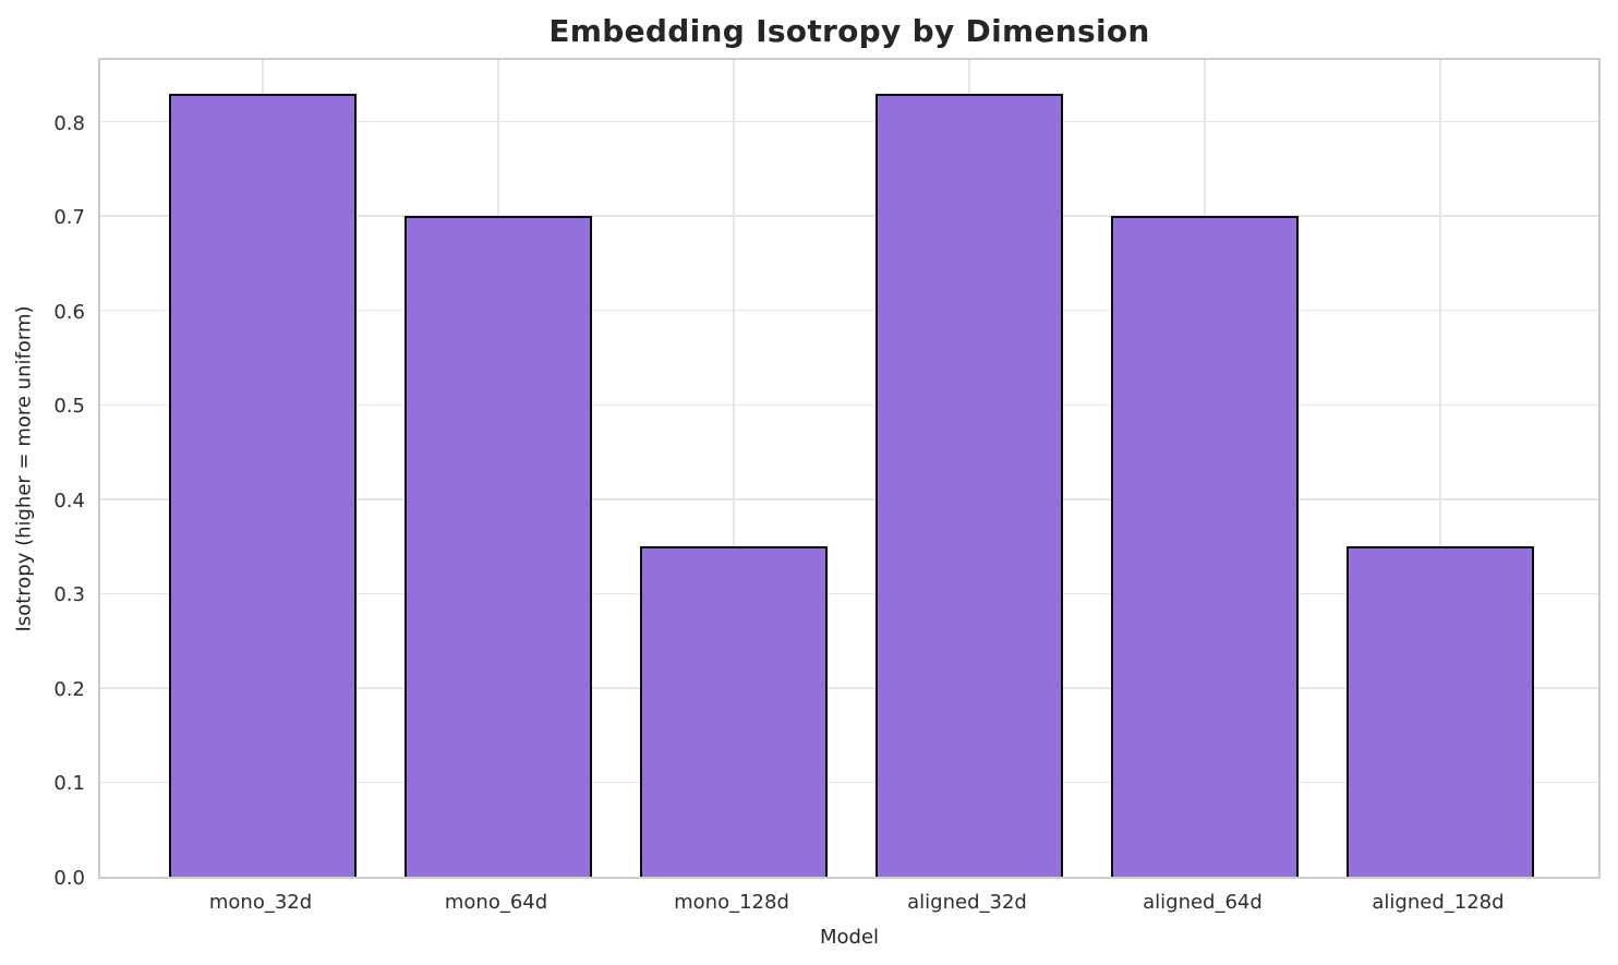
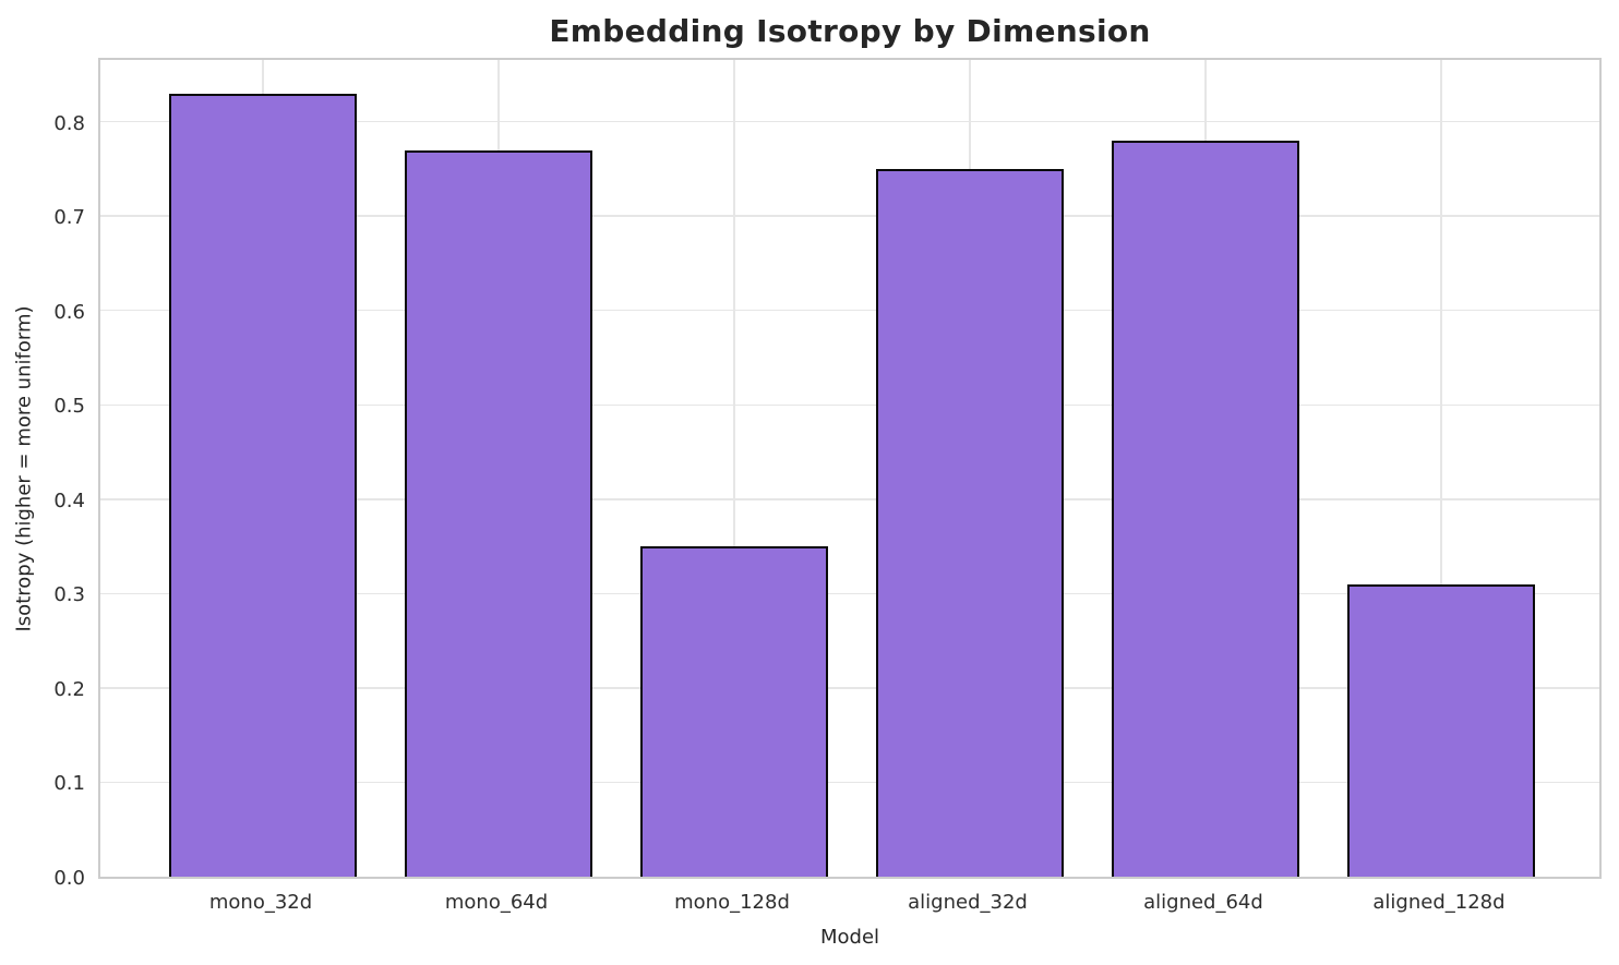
mono_64d: 0.70 -> 0.77
aligned_32d: 0.83 -> 0.75
aligned_64d: 0.70 -> 0.78
aligned_128d: 0.35 -> 0.31
